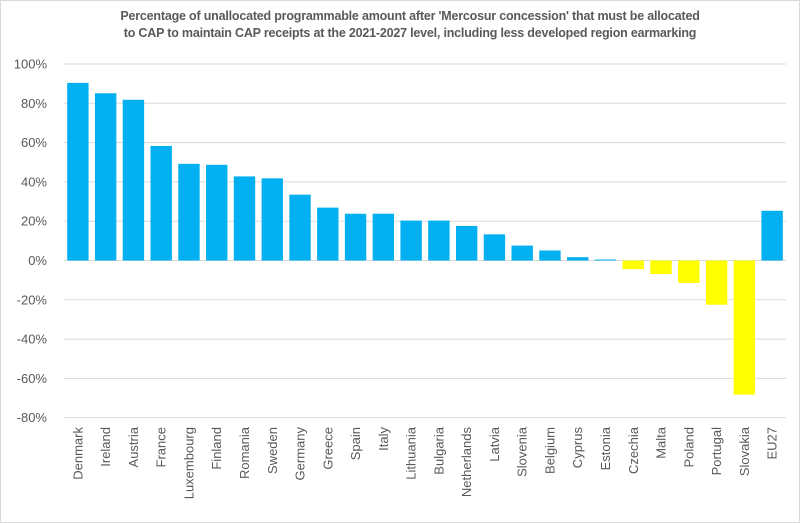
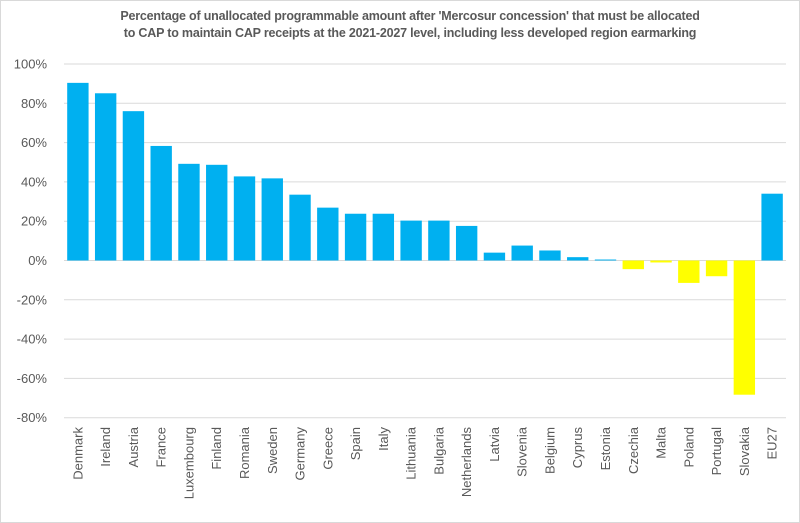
Austria: 82% -> 76%
Latvia: 13% -> 4%
Malta: -7% -> -1%
Portugal: -22% -> -8%
EU27: 25% -> 34%
